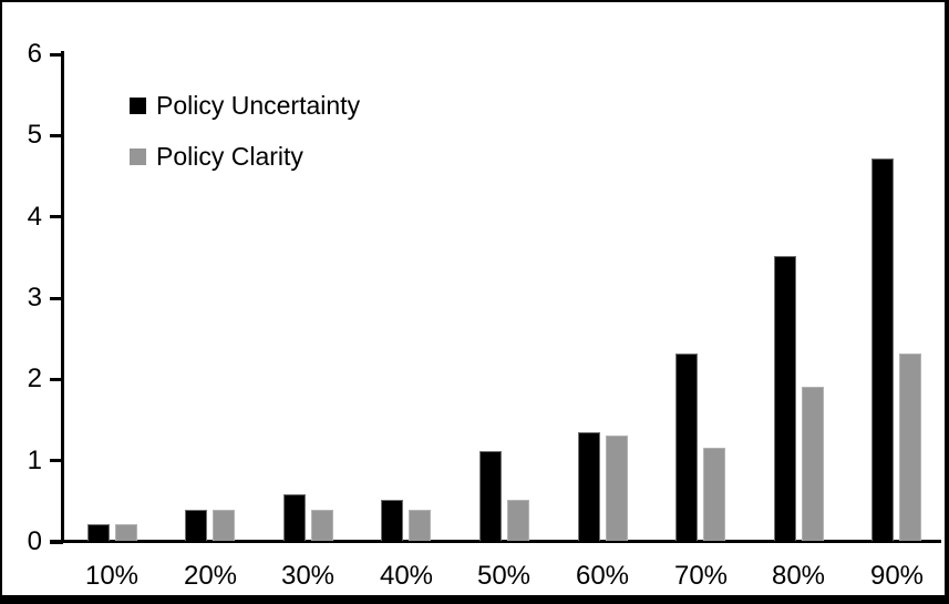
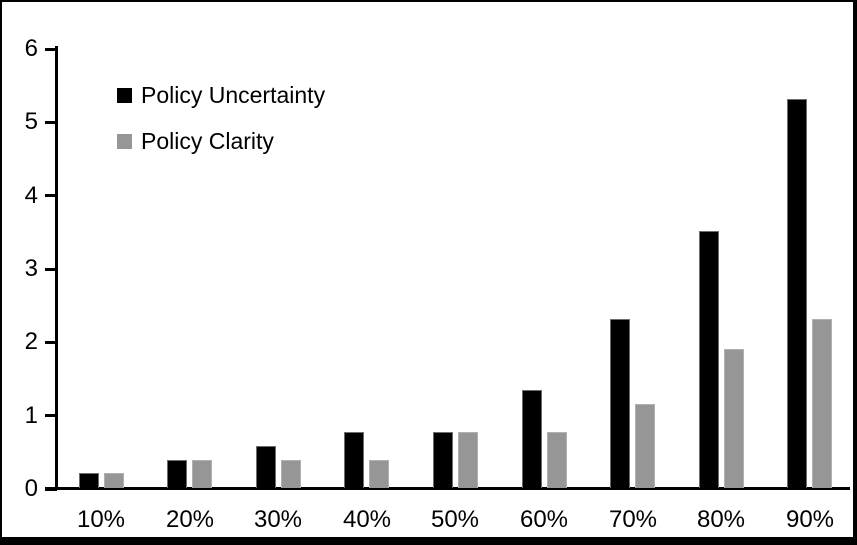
Policy Uncertainty/40%: 0.5 -> 0.8
Policy Uncertainty/50%: 1.1 -> 0.8
Policy Clarity/50%: 0.5 -> 0.8
Policy Clarity/60%: 1.3 -> 0.8
Policy Uncertainty/90%: 4.7 -> 5.3
